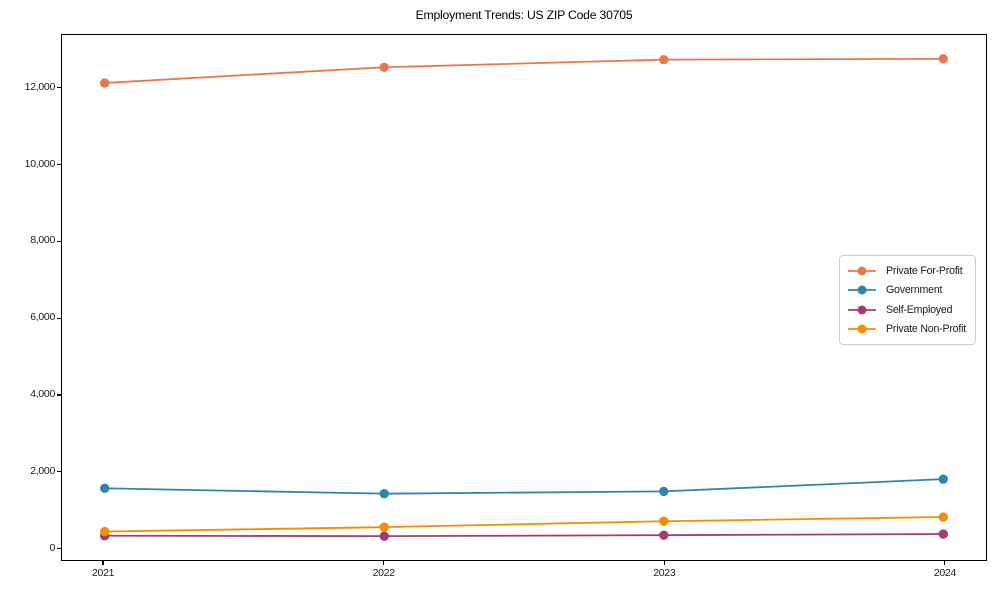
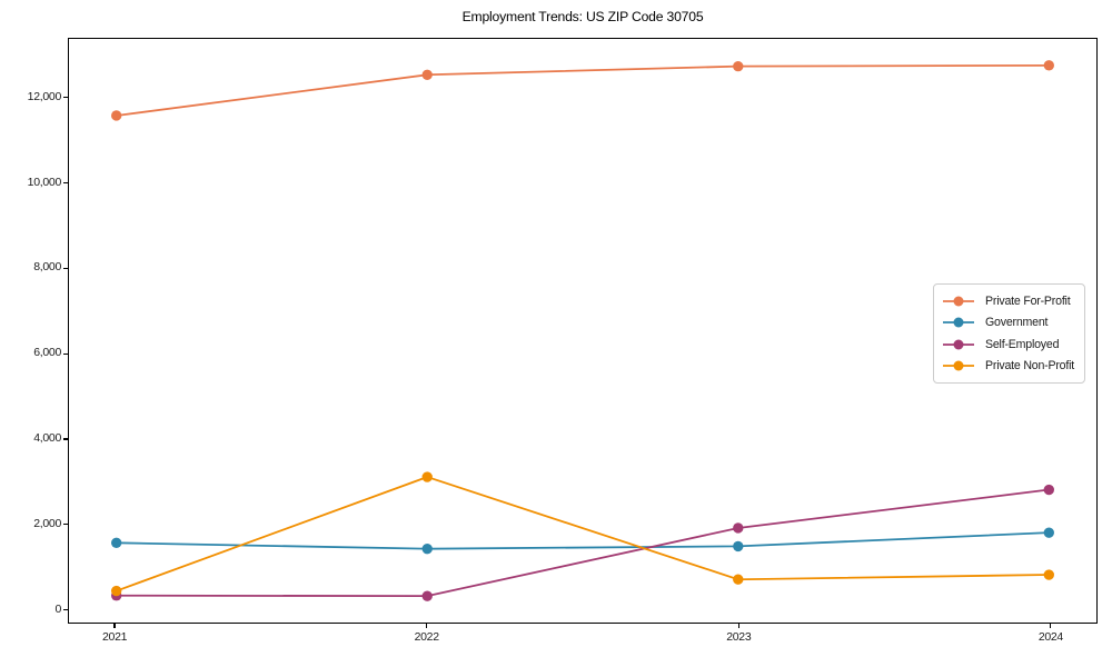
Private For-Profit/2021: 12200 -> 11600
Private Non-Profit/2022: 500 -> 3100
Self-Employed/2023: 300 -> 1900
Self-Employed/2024: 400 -> 2800
